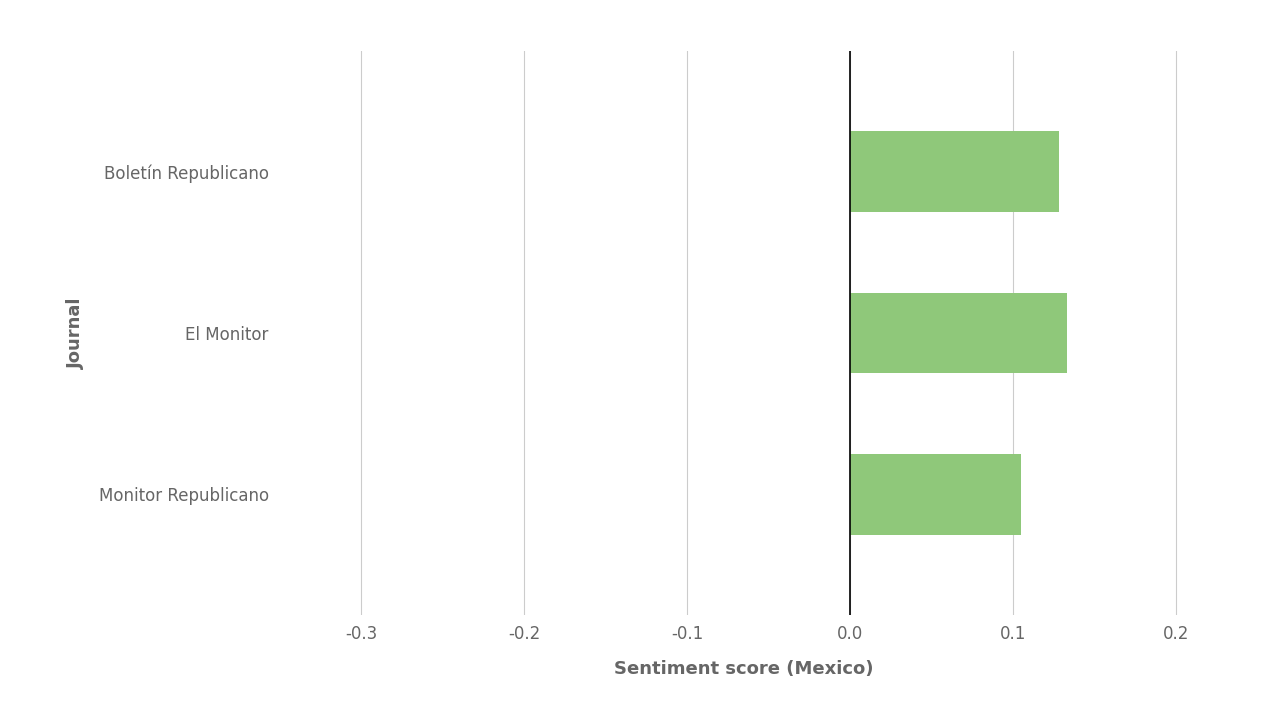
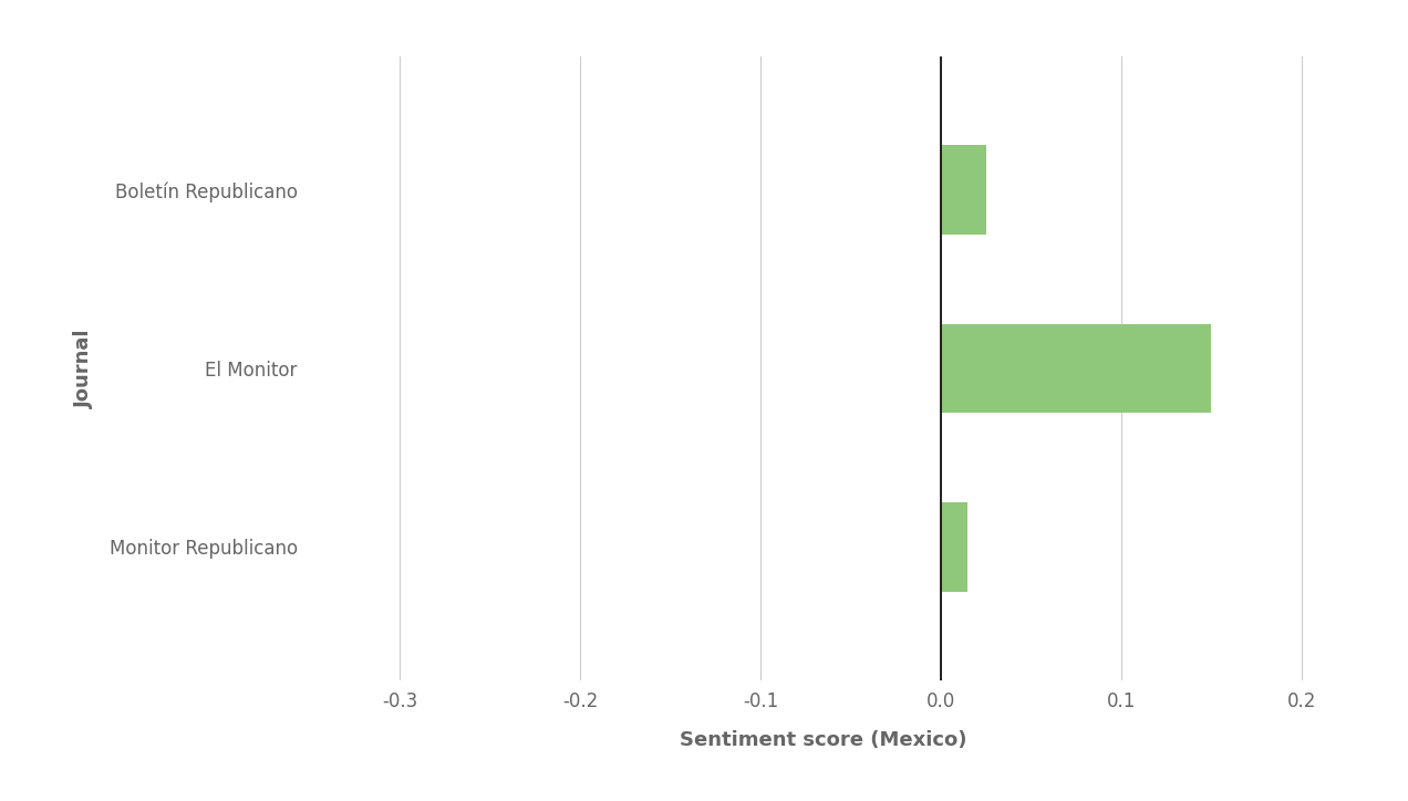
Boletín Republicano: 0.128 -> 0.025
El Monitor: 0.133 -> 0.150
Monitor Republicano: 0.105 -> 0.015
